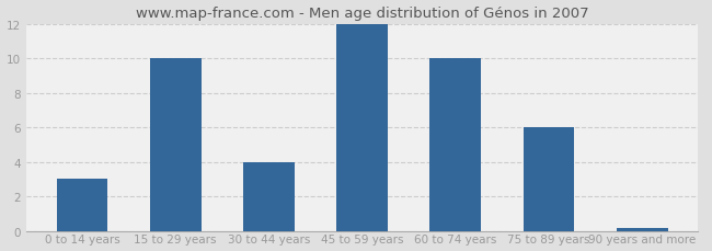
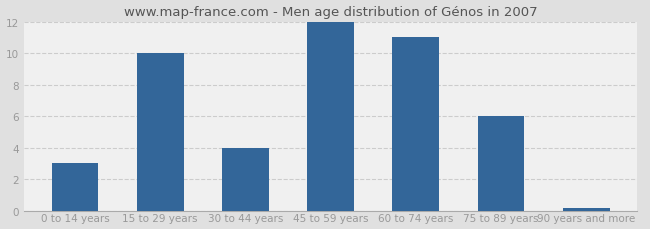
60 to 74 years: 10.0 -> 11.0
